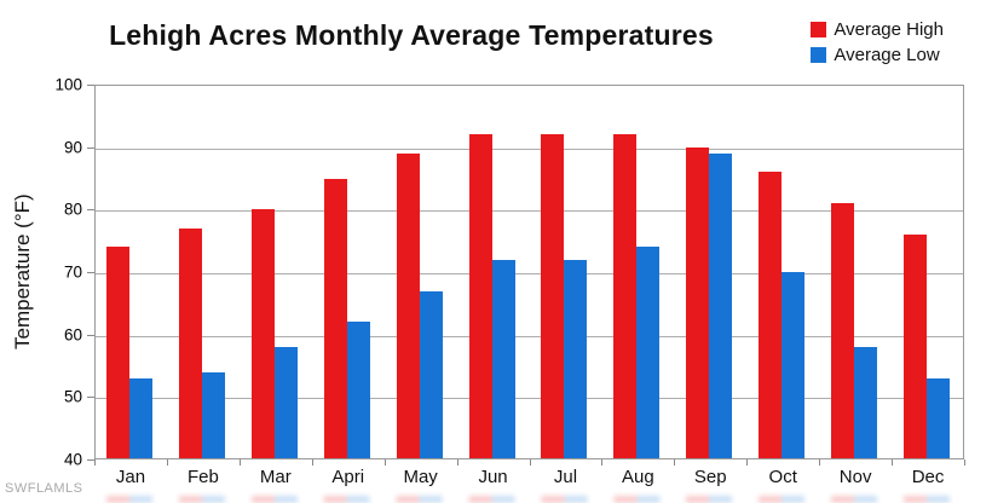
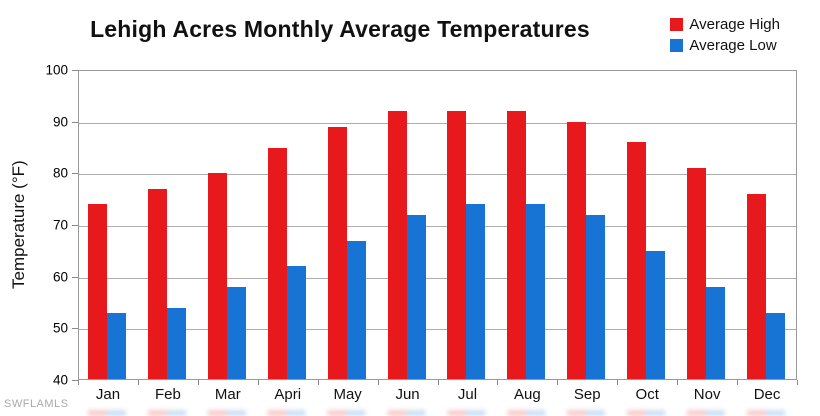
Average Low/Jul: 72 -> 74
Average Low/Sep: 89 -> 72
Average Low/Oct: 70 -> 65
